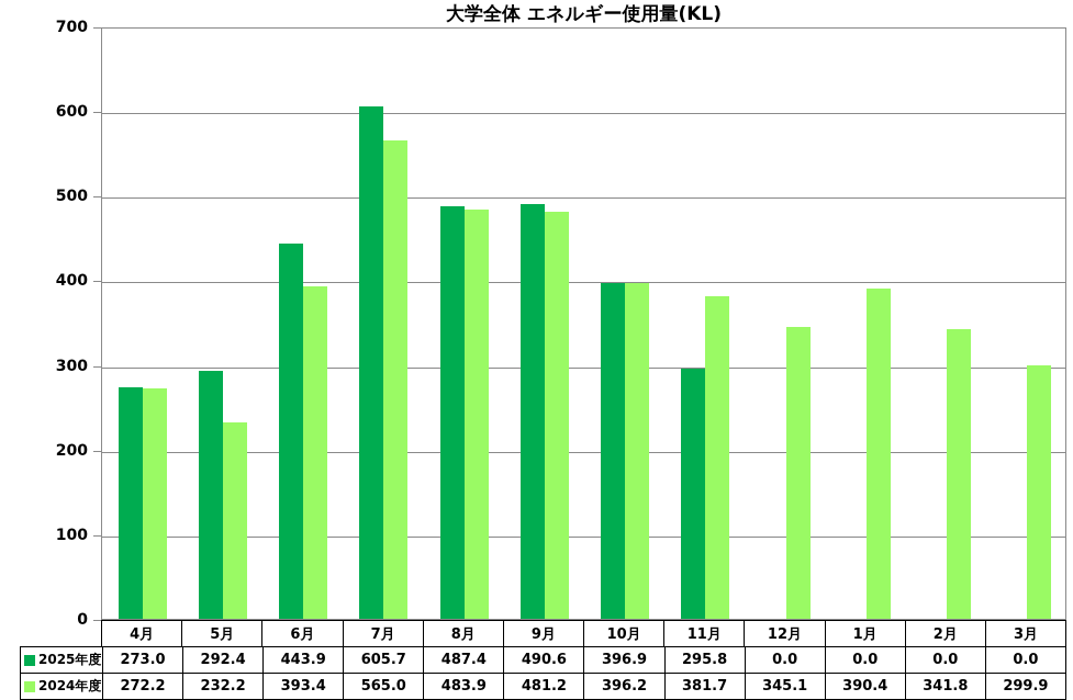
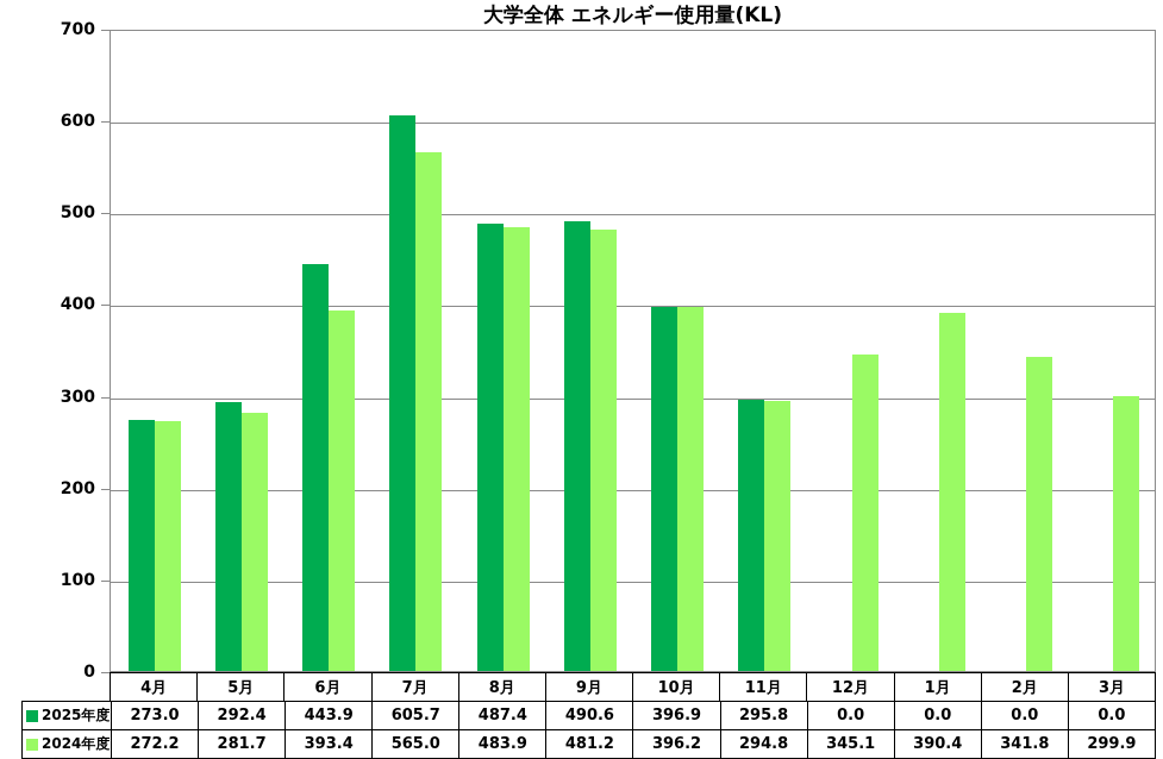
2024年度/5月: 232.2 -> 281.7
2024年度/11月: 381.7 -> 294.8
